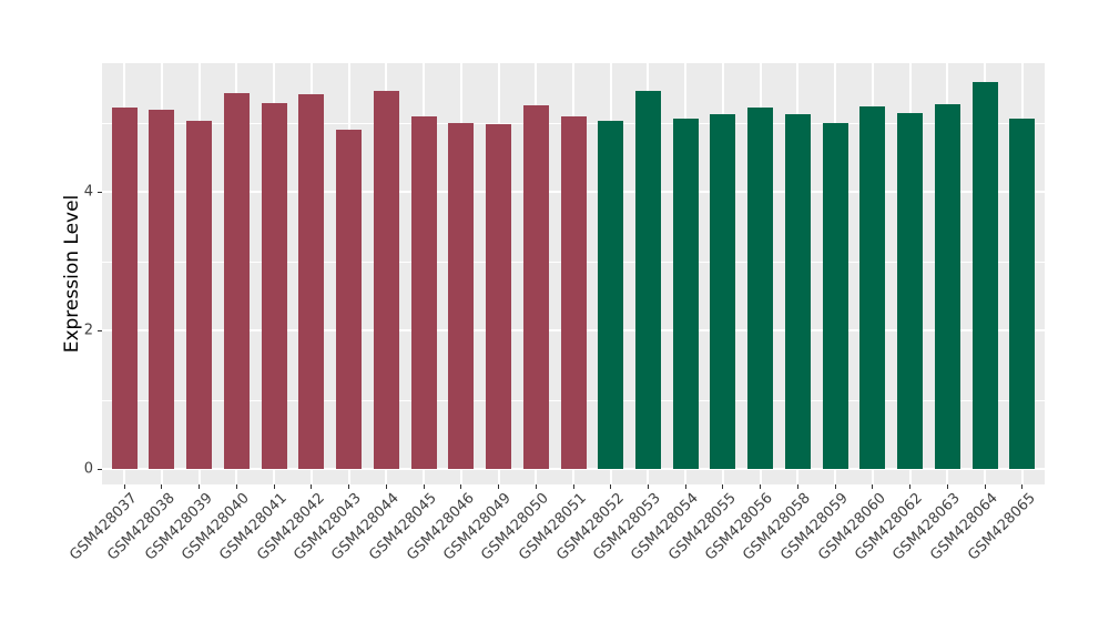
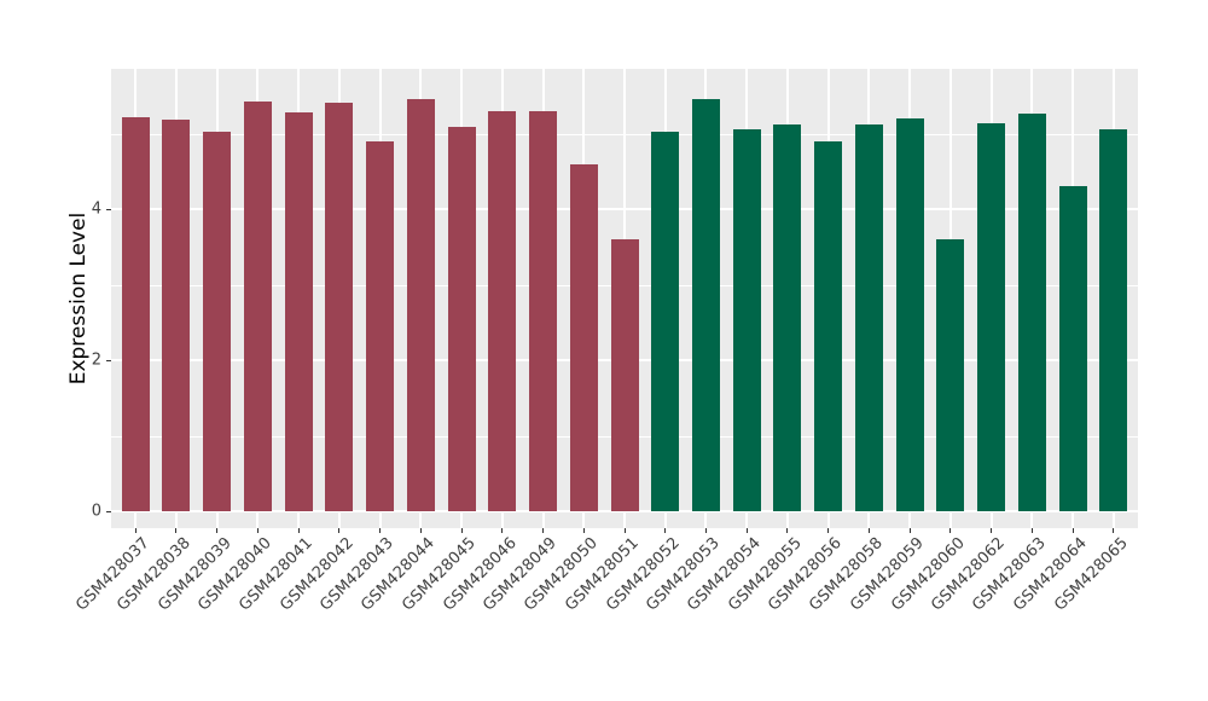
GSM428046: 5.0 -> 5.3
GSM428049: 5.0 -> 5.3
GSM428050: 5.2 -> 4.6
GSM428051: 5.1 -> 3.6
GSM428056: 5.2 -> 4.9
GSM428059: 5.0 -> 5.2
GSM428060: 5.2 -> 3.6
GSM428064: 5.6 -> 4.3
